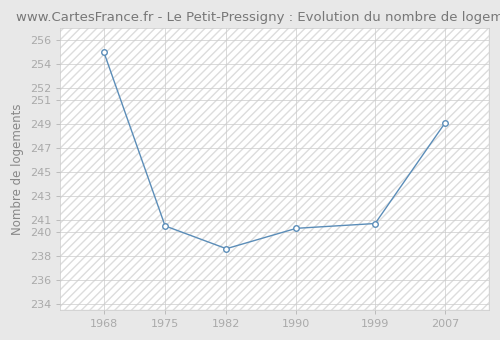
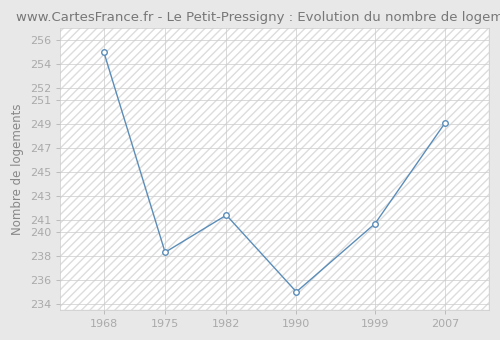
1975: 240.5 -> 238.3
1982: 238.6 -> 241.4
1990: 240.3 -> 235.0
